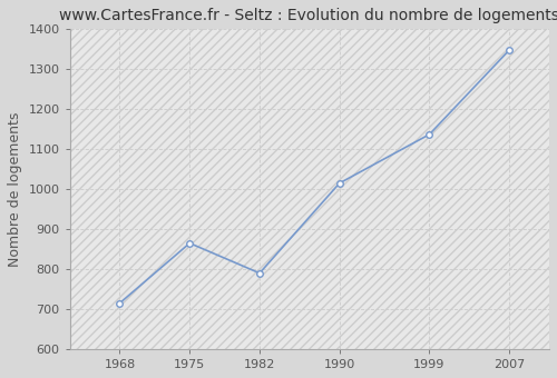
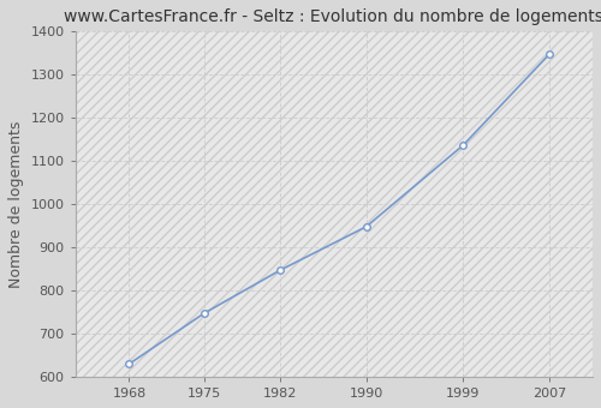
1968: 715 -> 630
1975: 865 -> 748
1982: 790 -> 847
1990: 1015 -> 948
